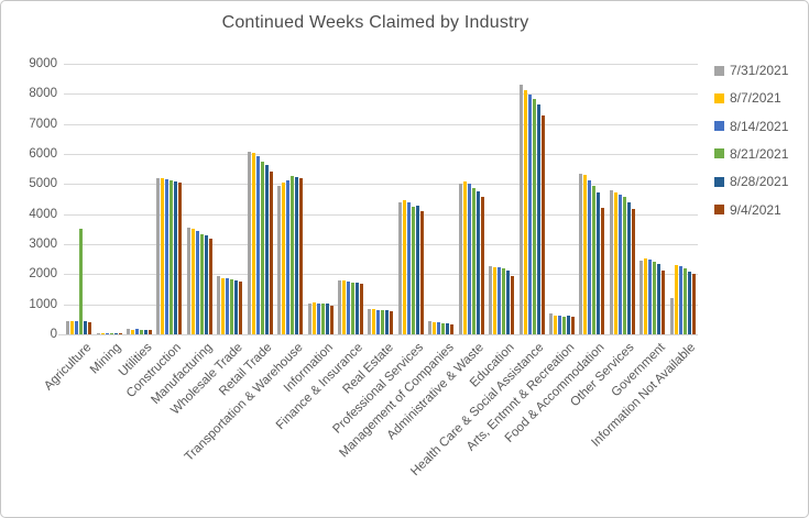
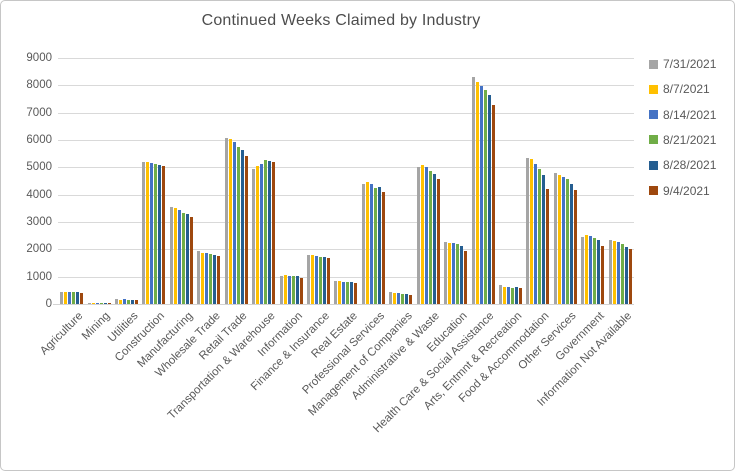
8/21/2021/Agriculture: 3500 -> 400
7/31/2021/Information Not Available: 1200 -> 2300
